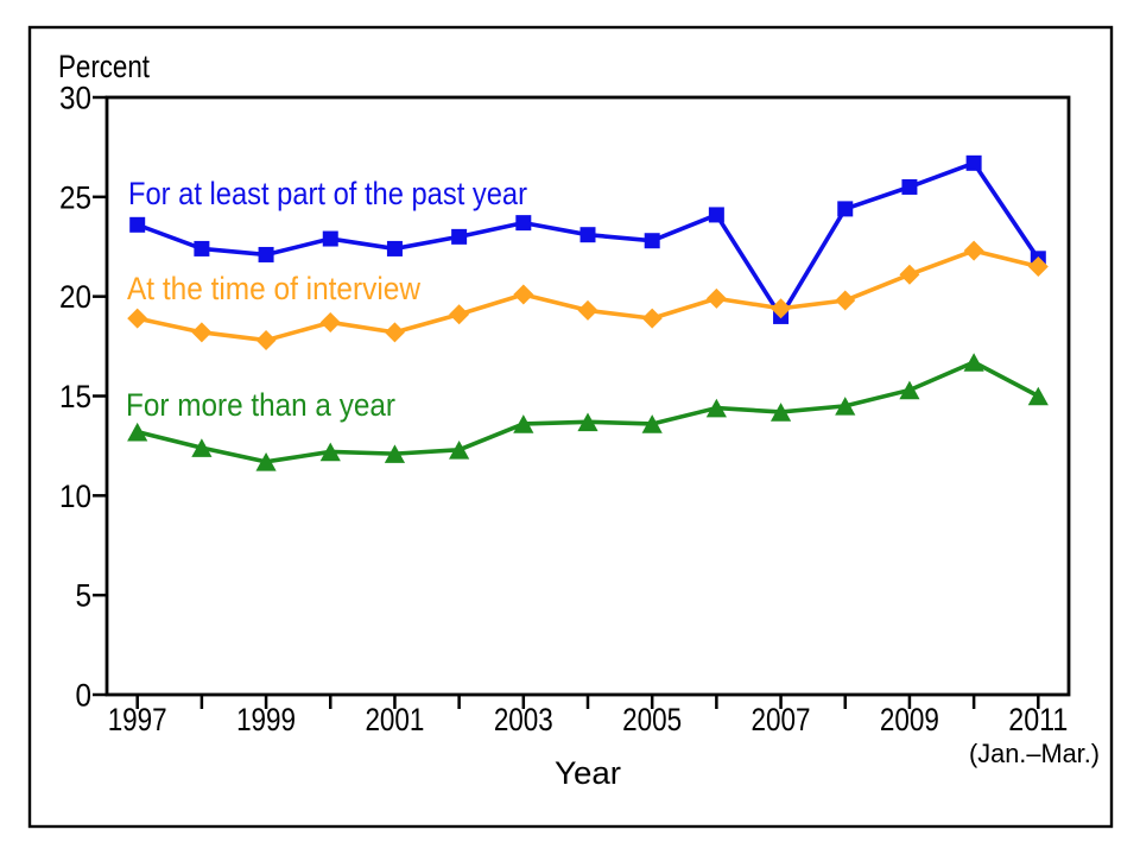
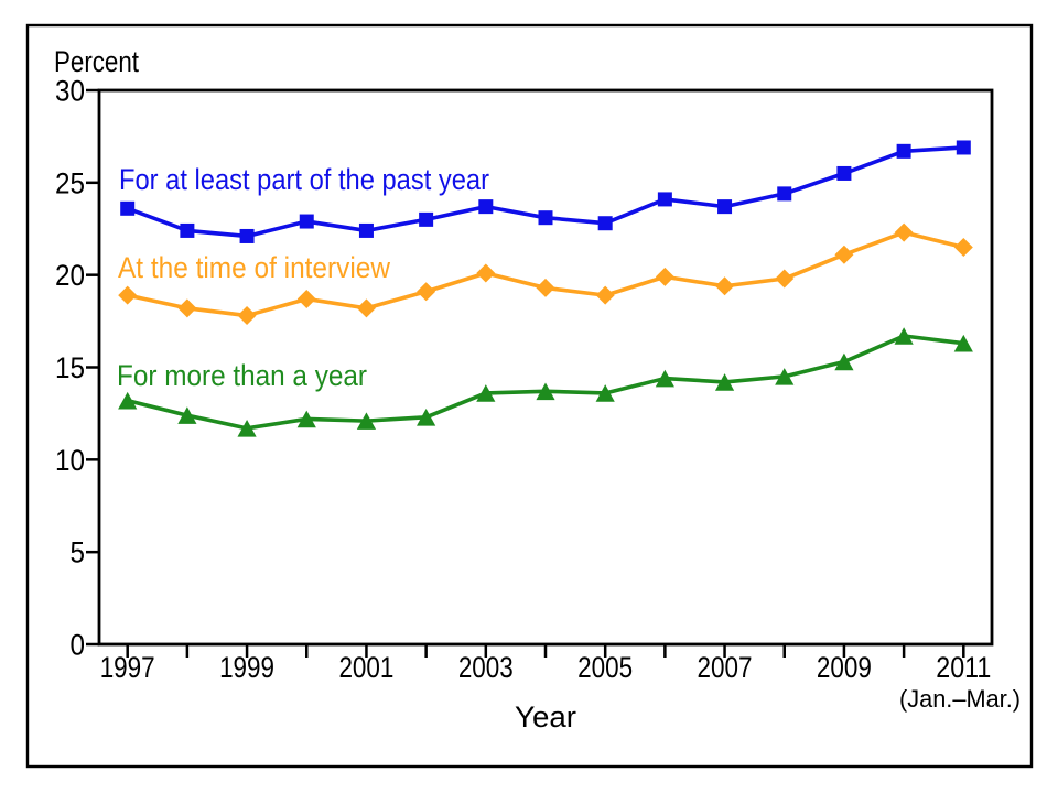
For at least part of the past year/2007: 19.0 -> 23.7
For at least part of the past year/2011: 21.9 -> 26.9
For more than a year/2011: 15.0 -> 16.3
